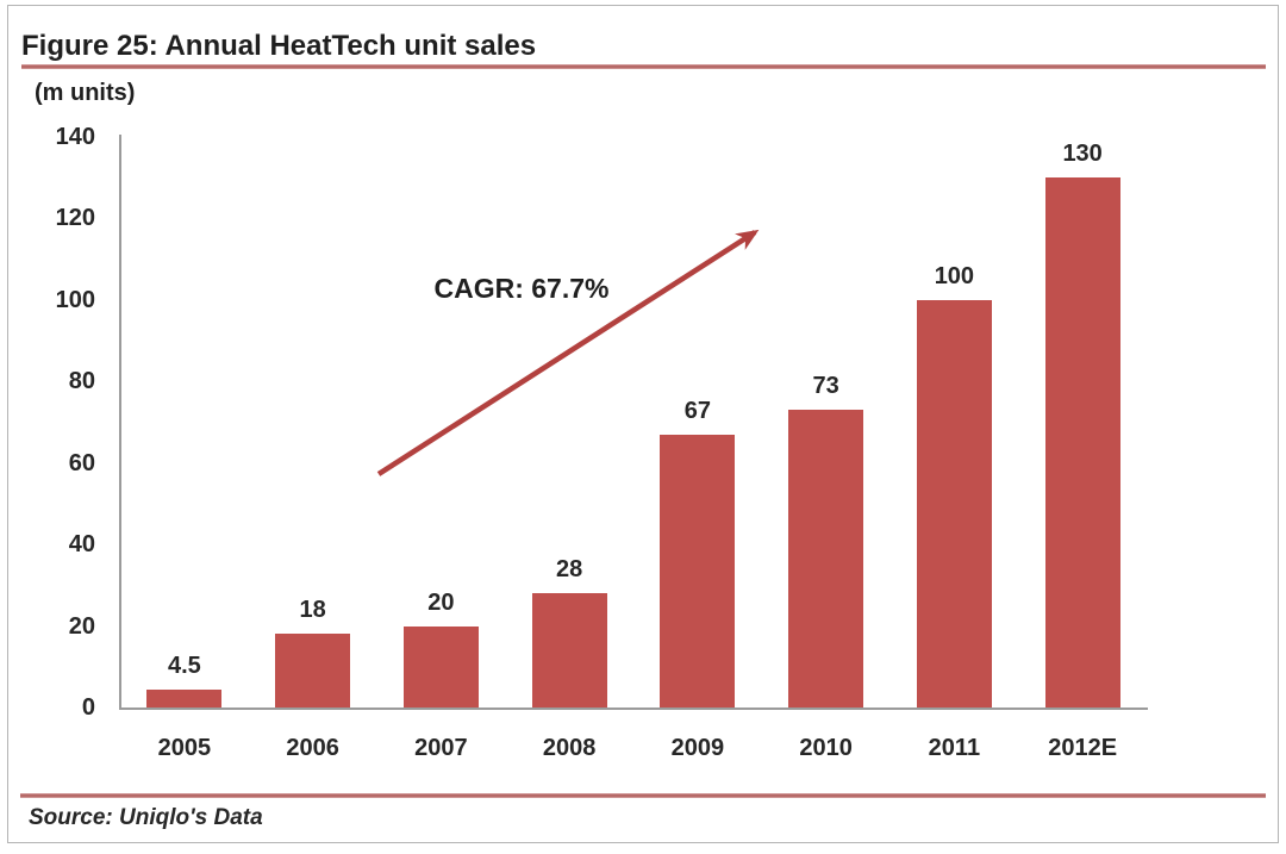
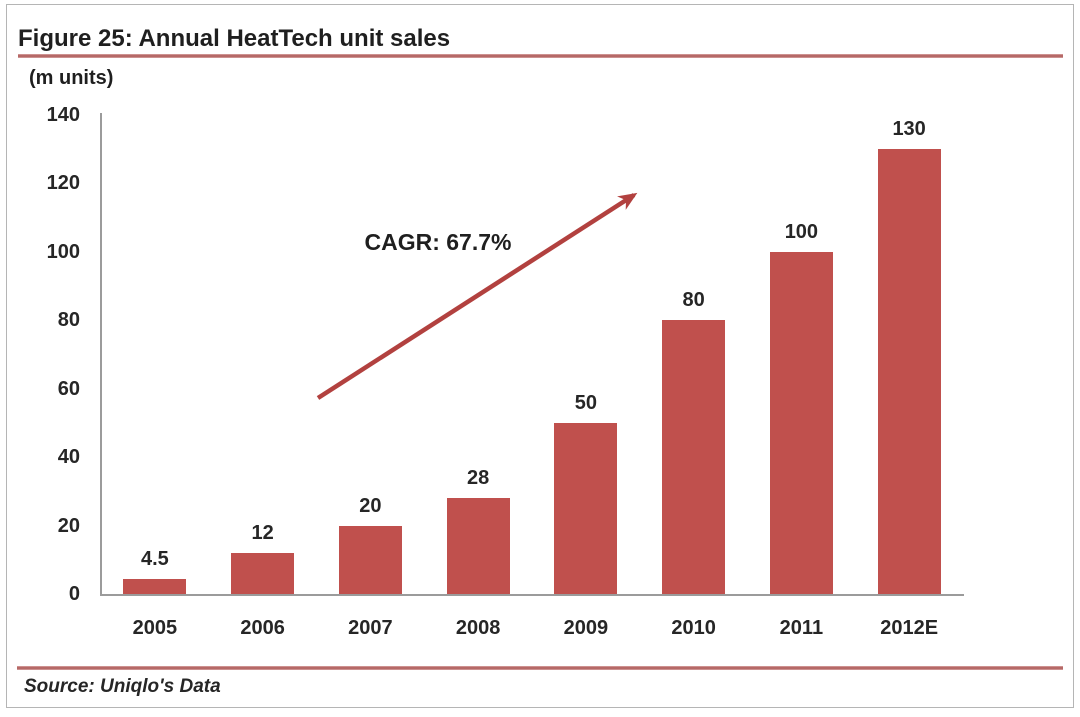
2006: 18 -> 12
2009: 67 -> 50
2010: 73 -> 80
